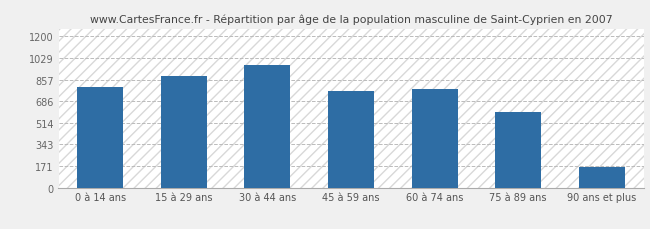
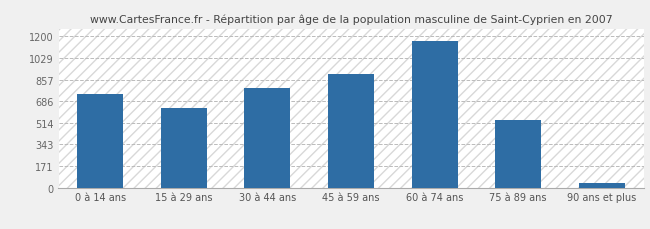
0 à 14 ans: 800 -> 740
15 à 29 ans: 890 -> 640
30 à 44 ans: 970 -> 790
45 à 59 ans: 770 -> 900
60 à 74 ans: 780 -> 1160
75 à 89 ans: 600 -> 540
90 ans et plus: 160 -> 40
